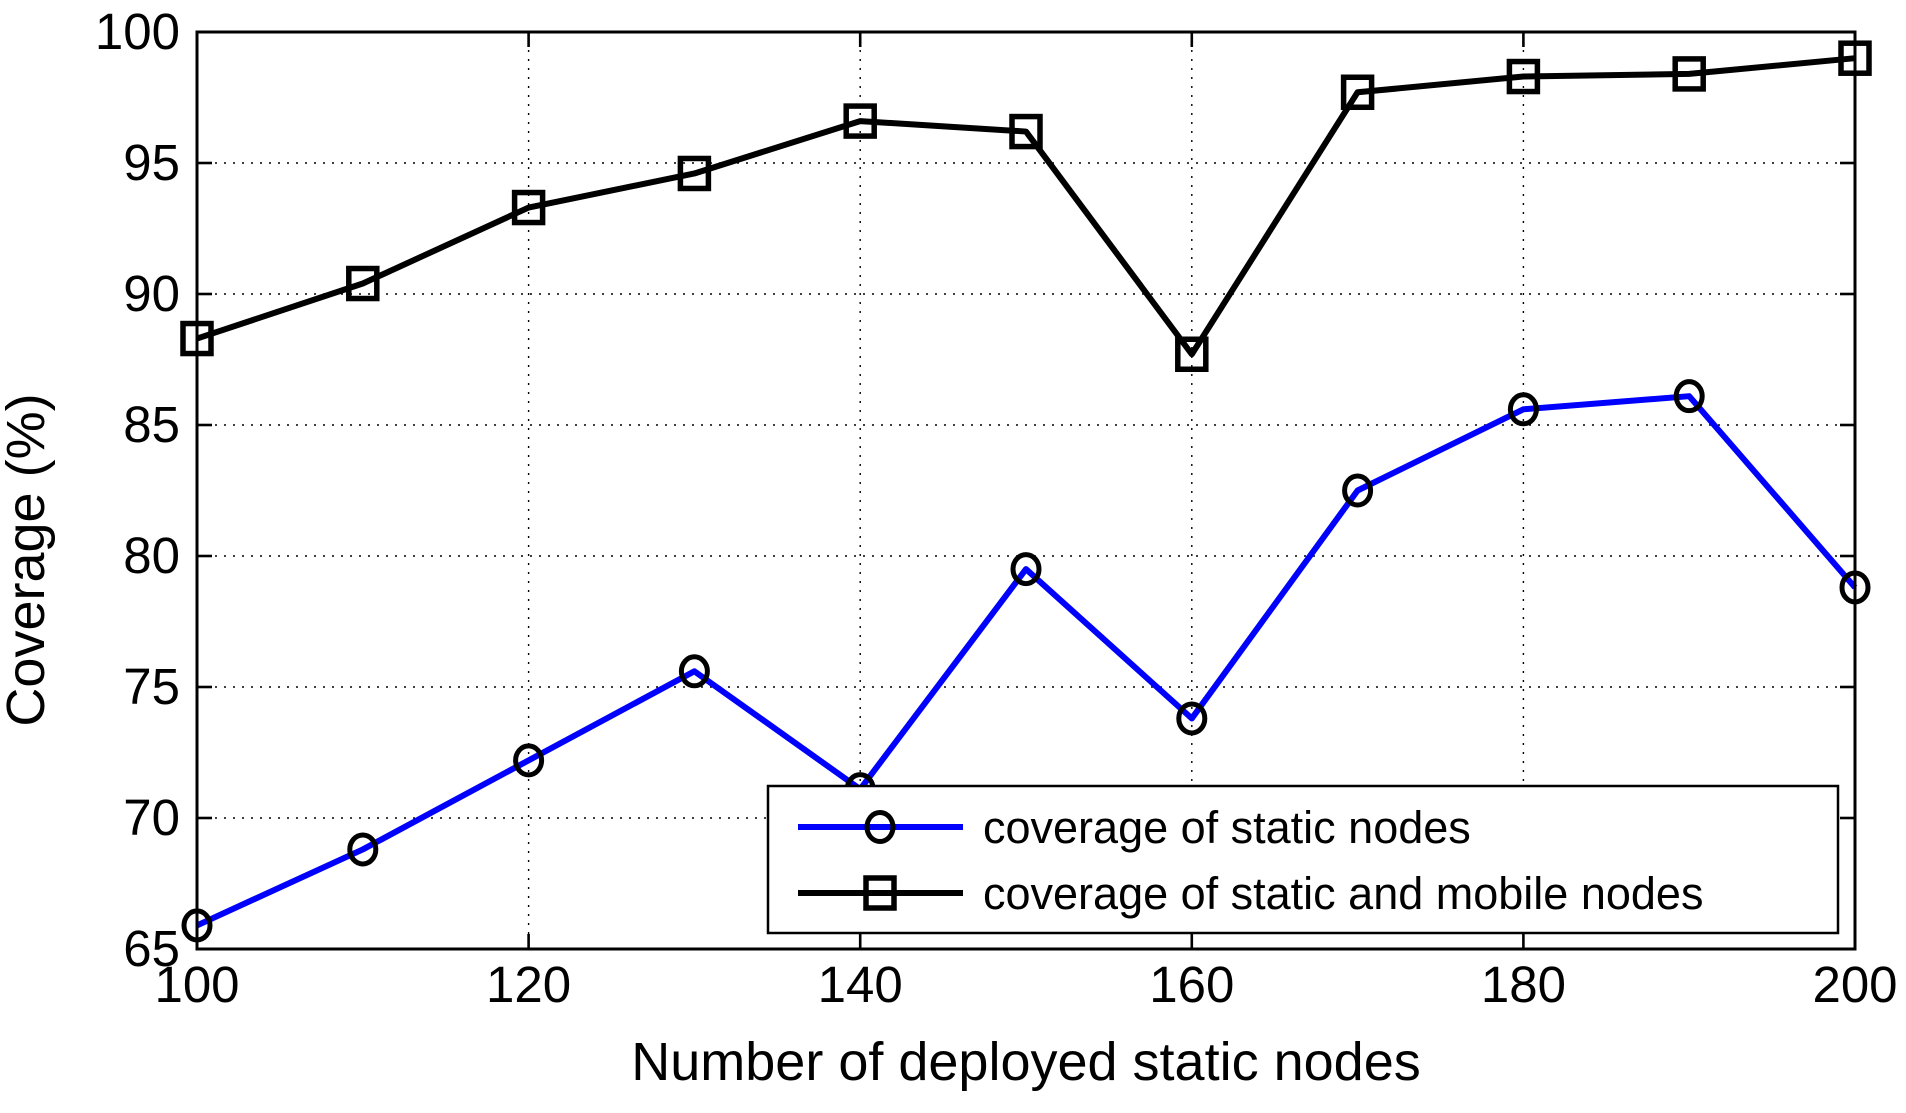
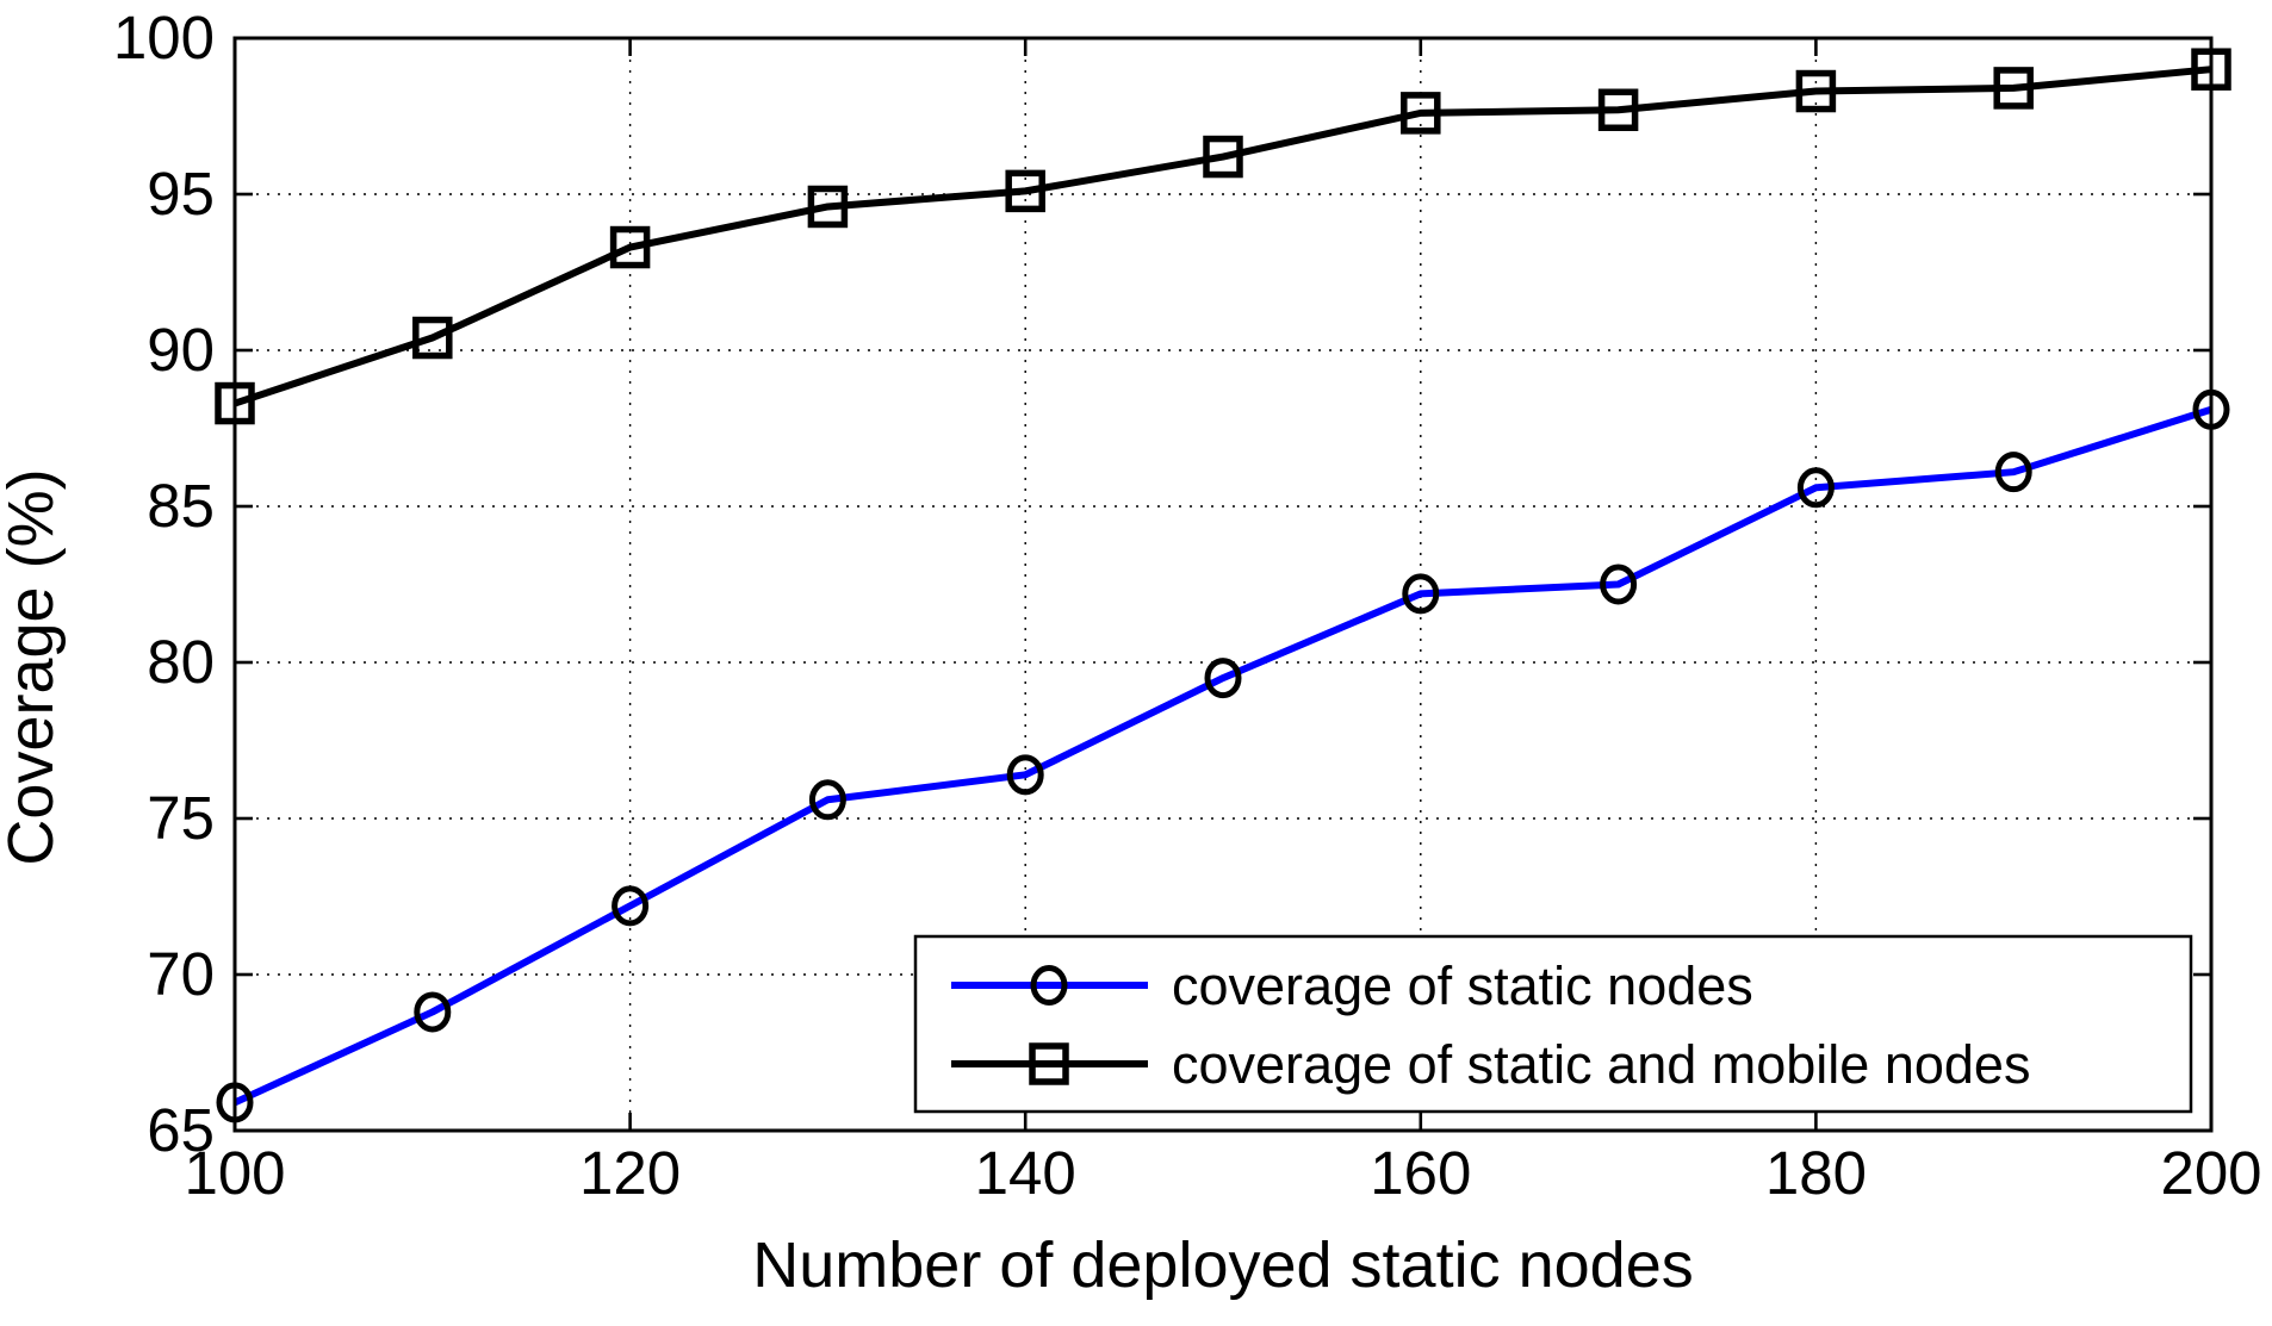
coverage of static nodes/140: 71.1 -> 76.4
coverage of static and mobile nodes/140: 96.6 -> 95.1
coverage of static nodes/160: 73.8 -> 82.2
coverage of static and mobile nodes/160: 87.7 -> 97.6
coverage of static nodes/200: 78.8 -> 88.1
